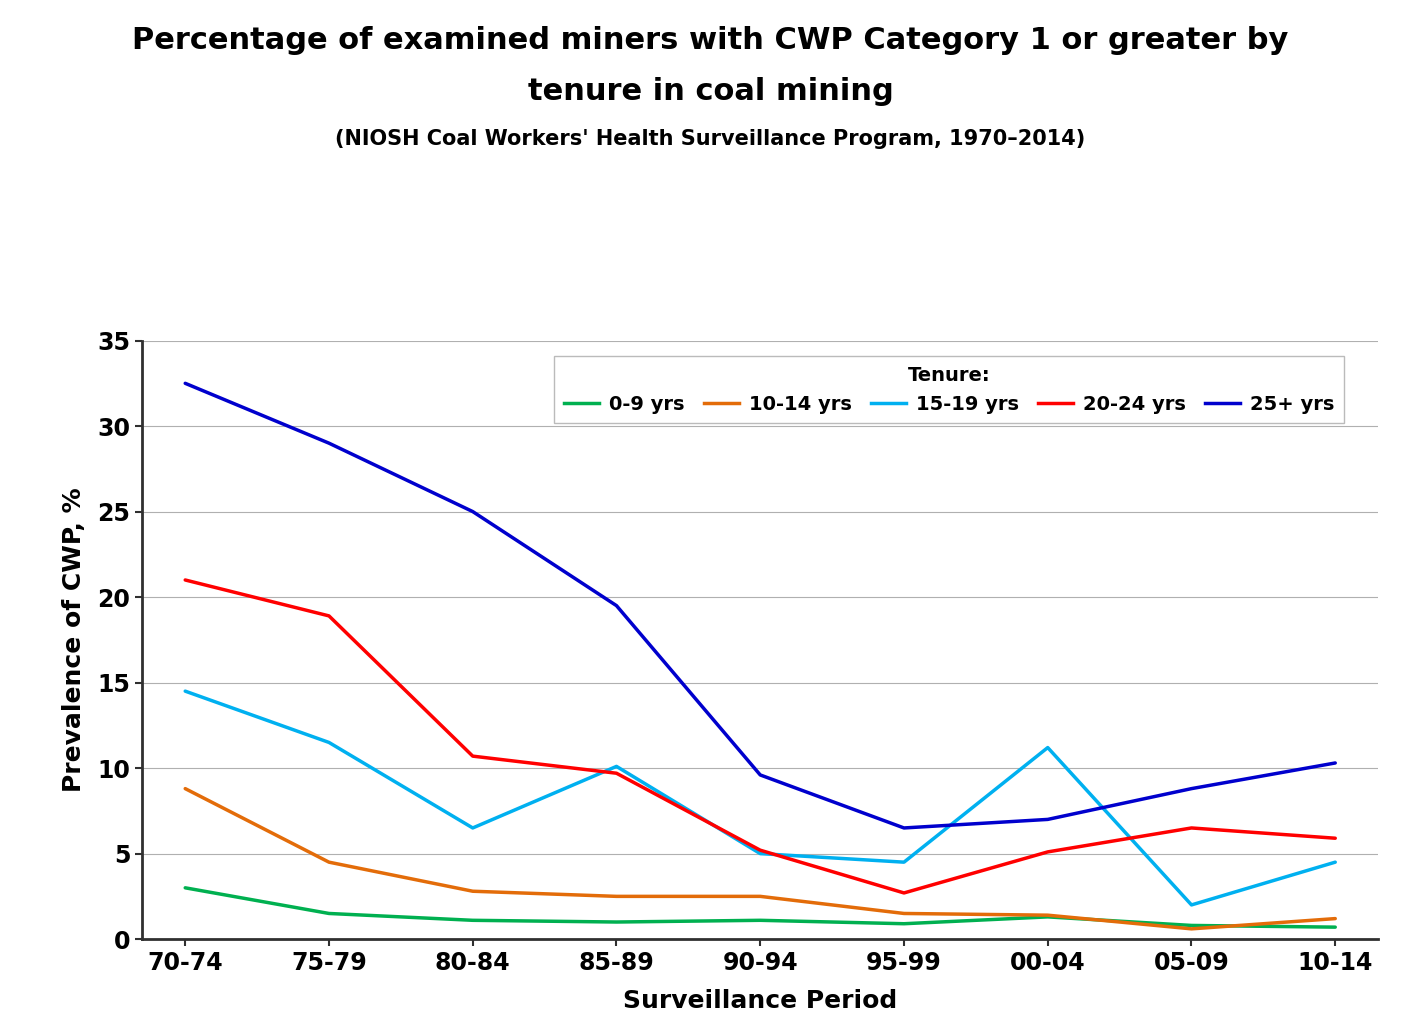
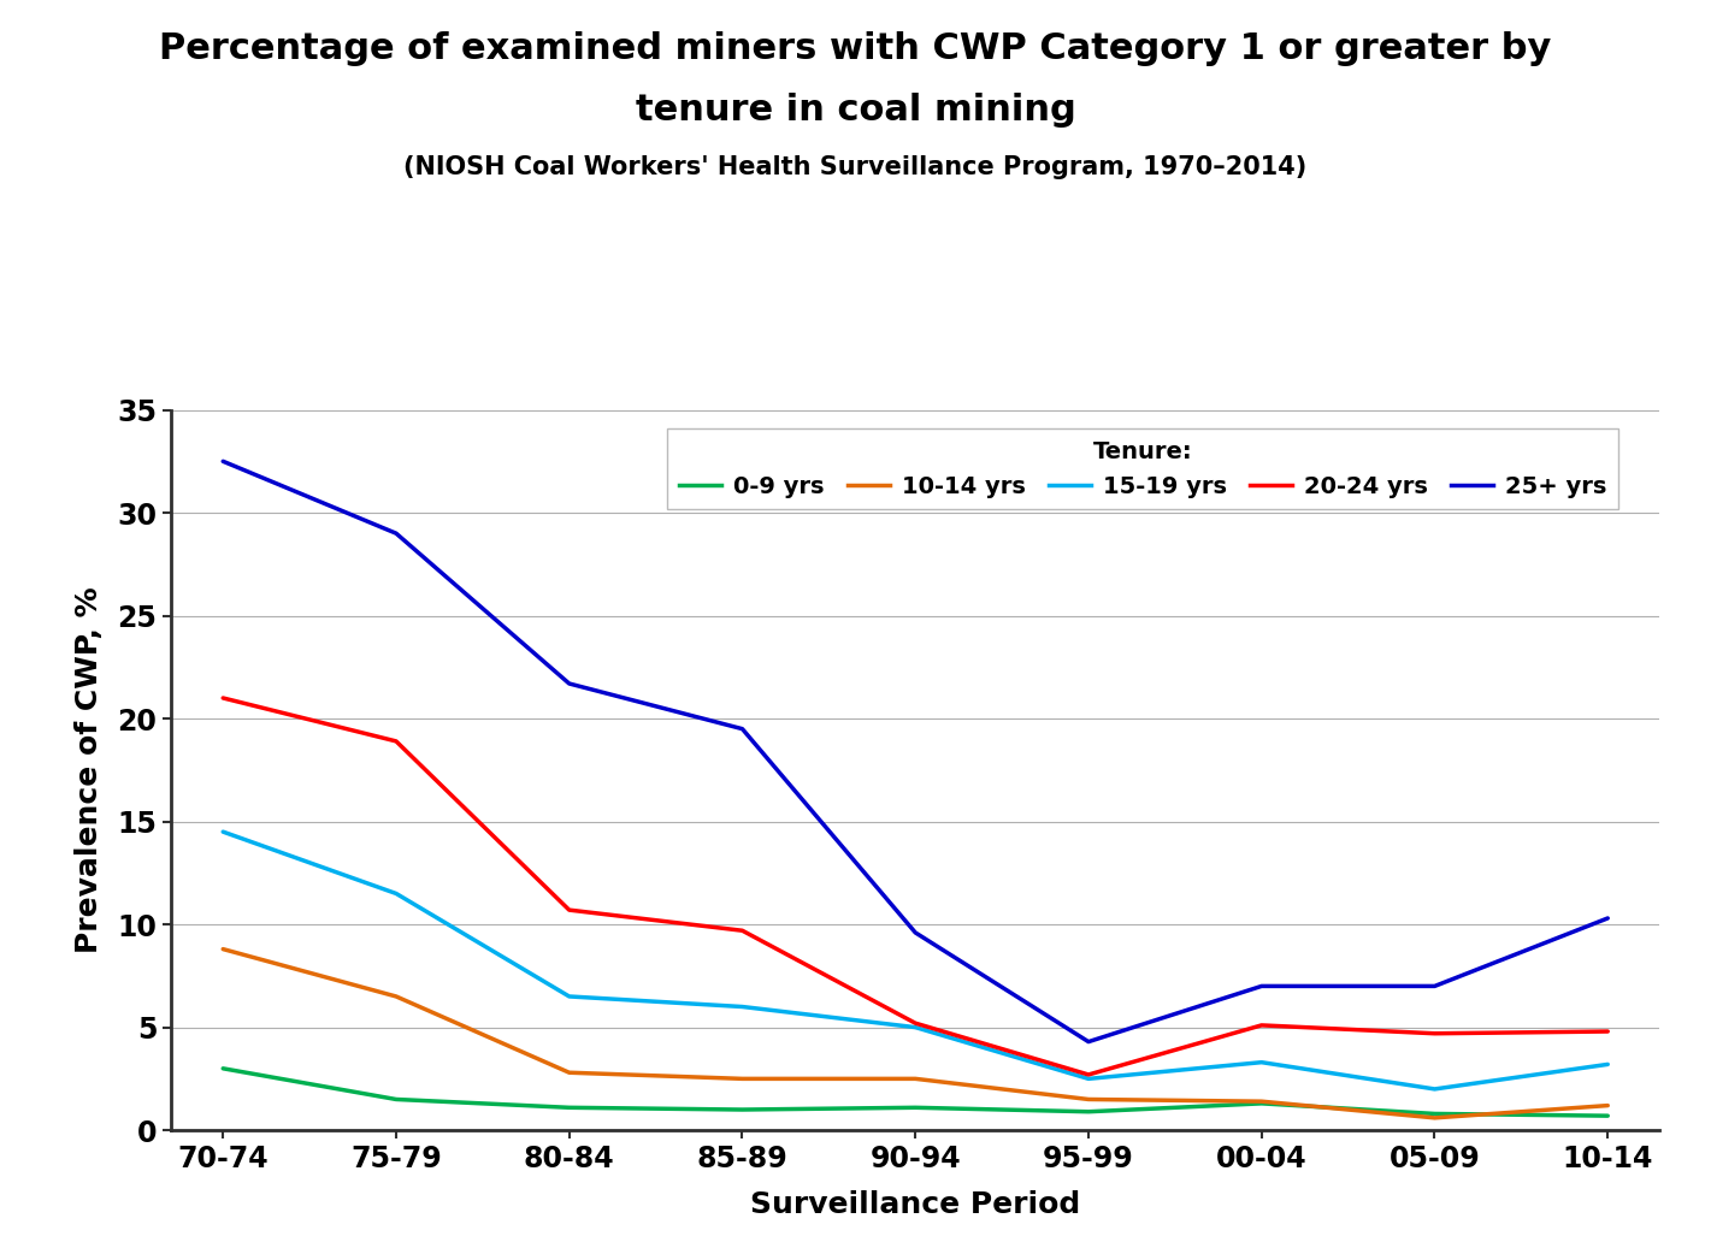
10-14 yrs/75-79: 4.5 -> 6.5
25+ yrs/80-84: 25.0 -> 21.7
15-19 yrs/85-89: 10.1 -> 6.0
15-19 yrs/95-99: 4.5 -> 2.5
25+ yrs/95-99: 6.5 -> 4.3
15-19 yrs/00-04: 11.2 -> 3.3
20-24 yrs/05-09: 6.5 -> 4.7
25+ yrs/05-09: 8.8 -> 7.0
15-19 yrs/10-14: 4.5 -> 3.2
20-24 yrs/10-14: 5.9 -> 4.8
